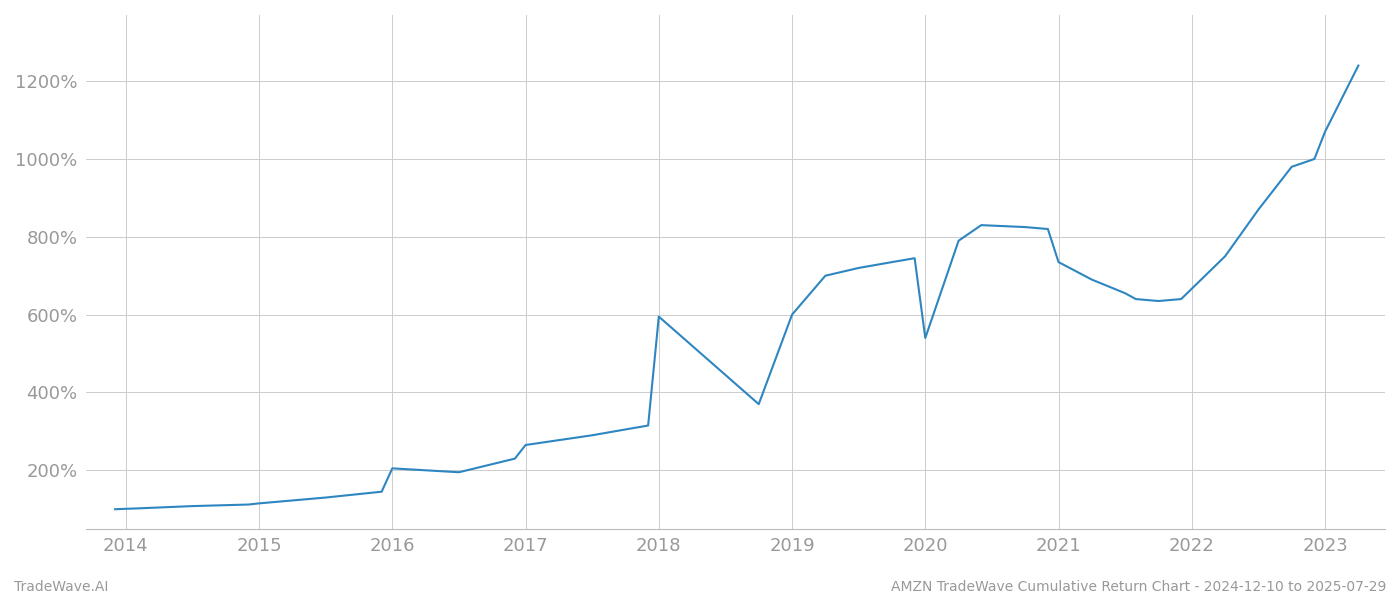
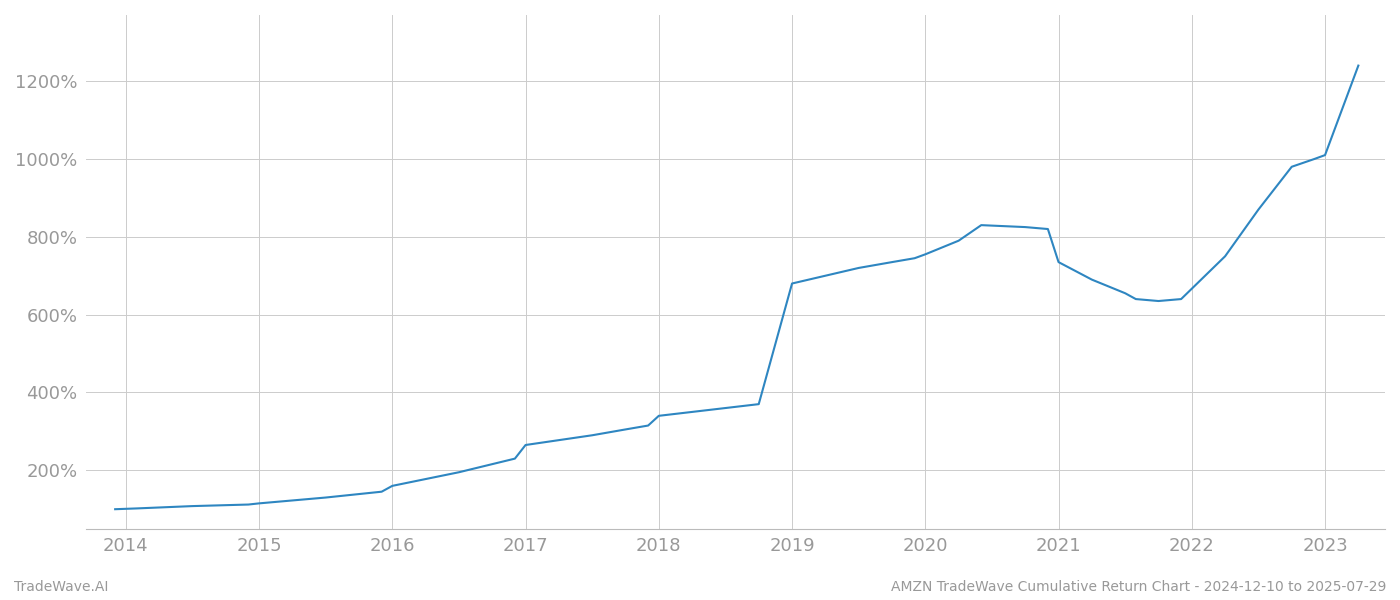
2016: 205% -> 160%
2018: 595% -> 340%
2019: 600% -> 680%
2020: 540% -> 755%
2023: 1070% -> 1010%
